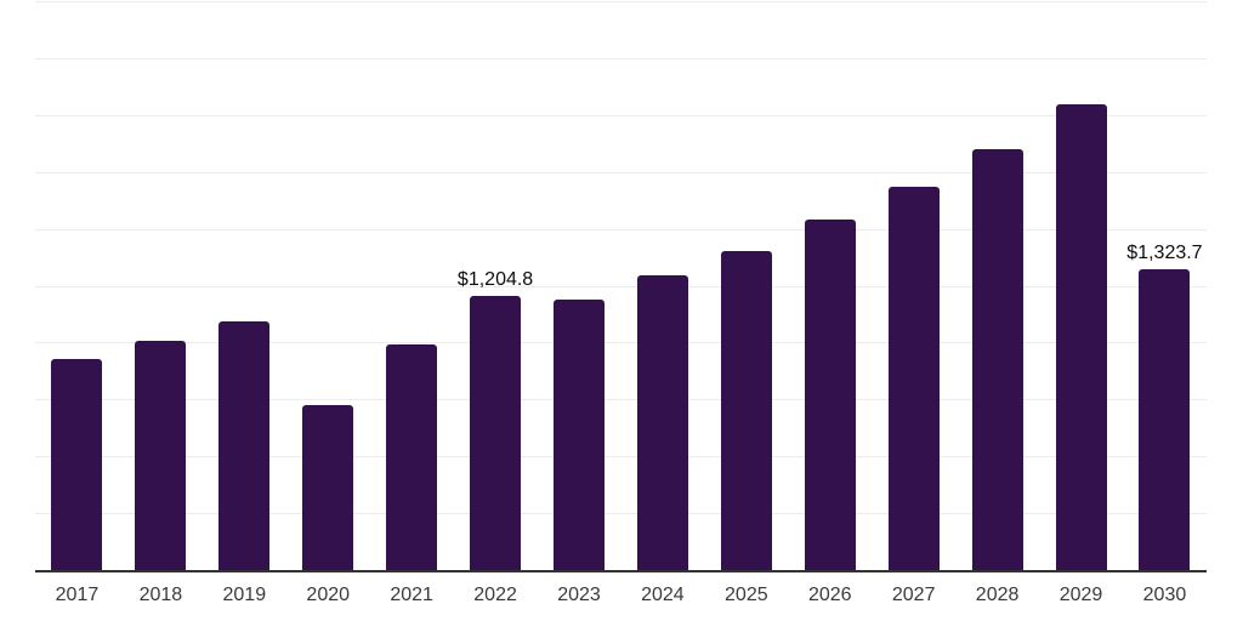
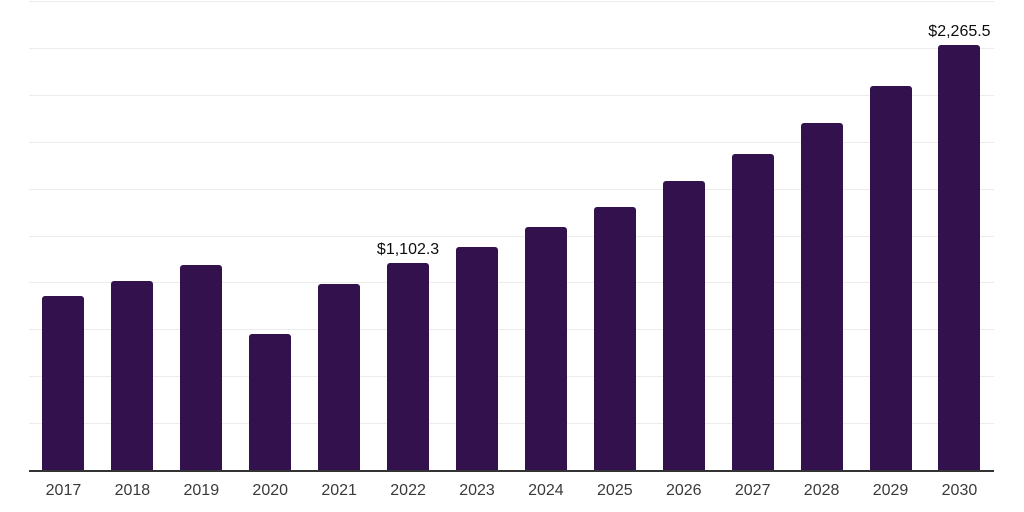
2022: $1,204.8 -> $1,102.3
2030: $1,323.7 -> $2,265.5
